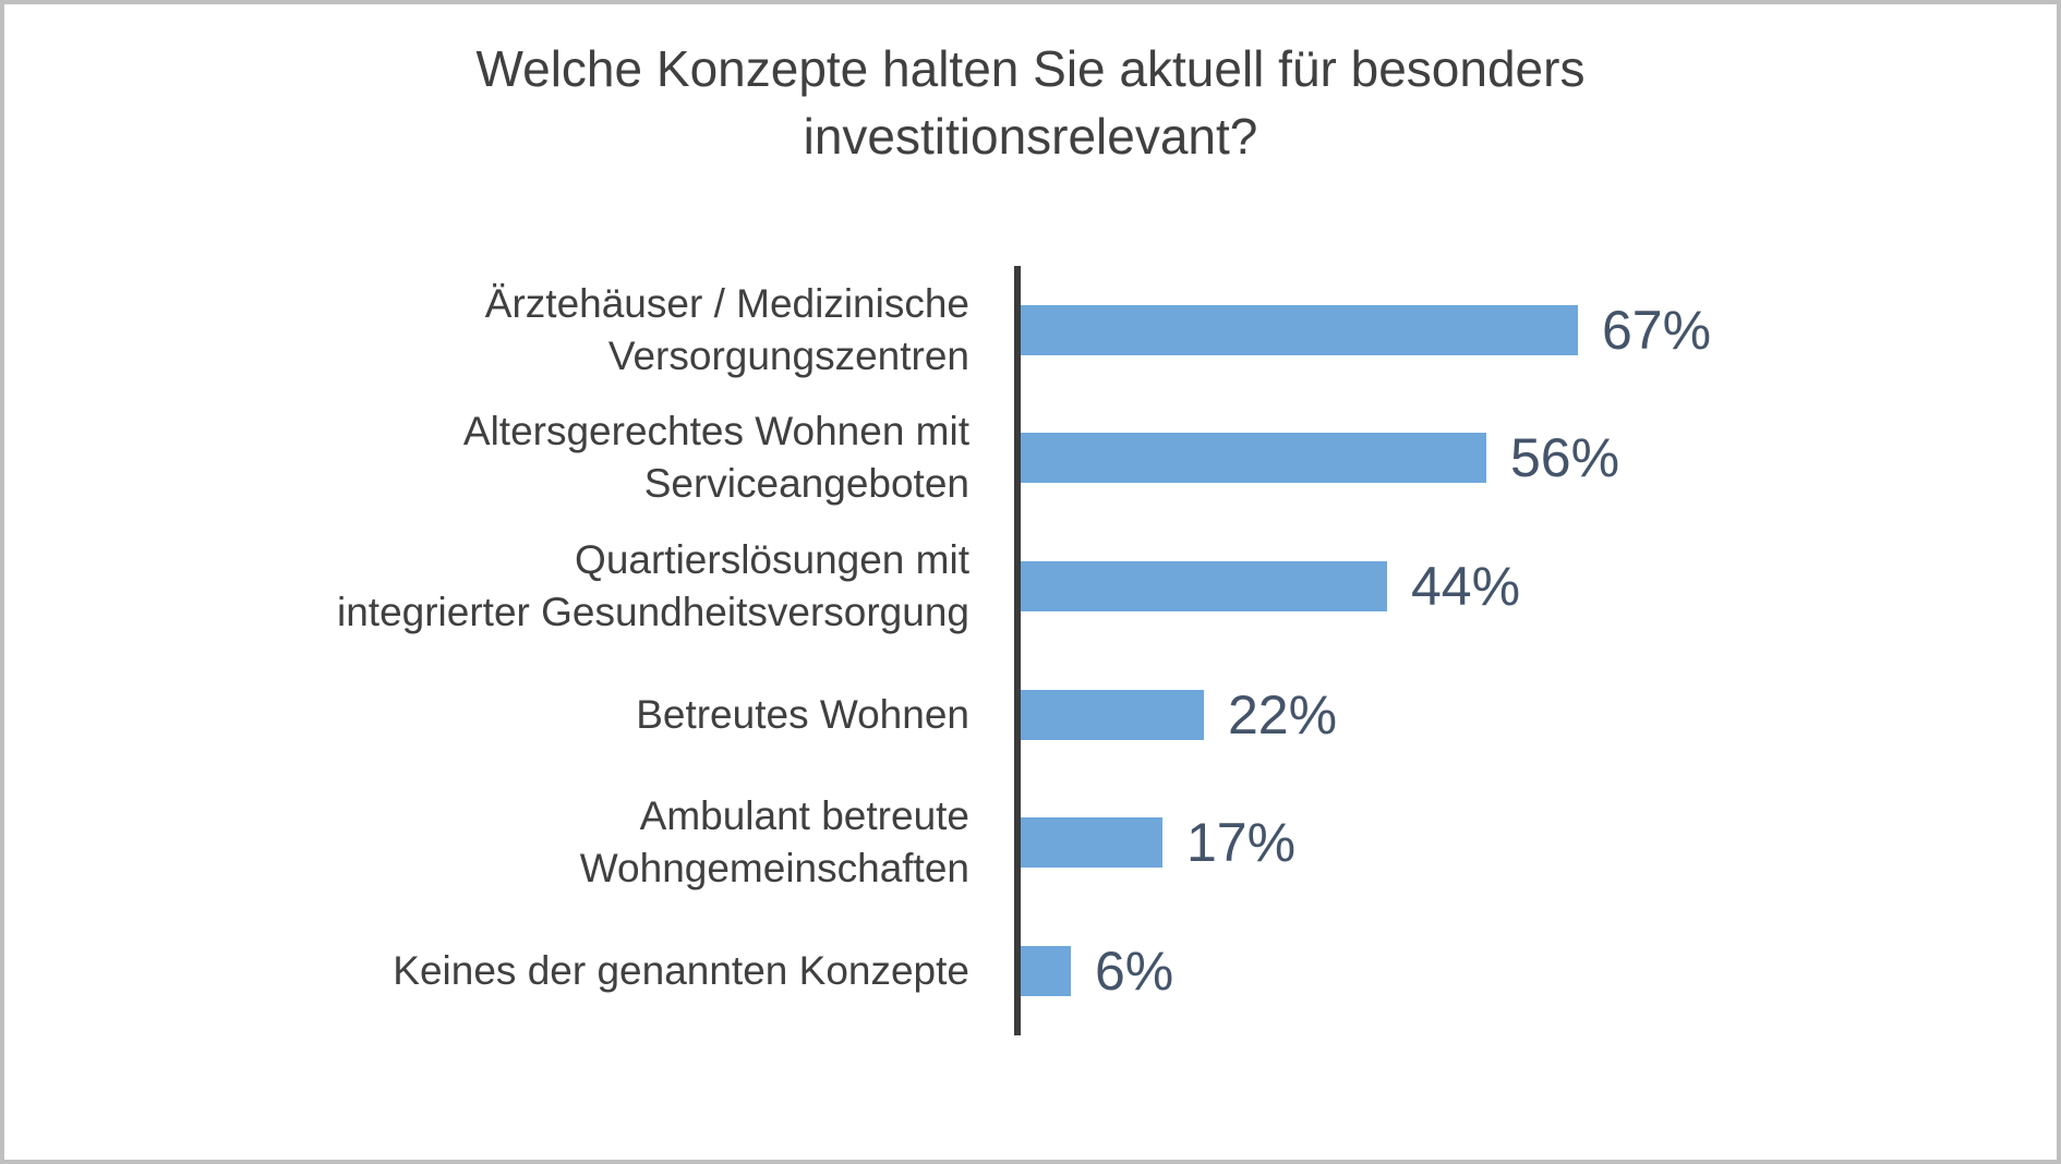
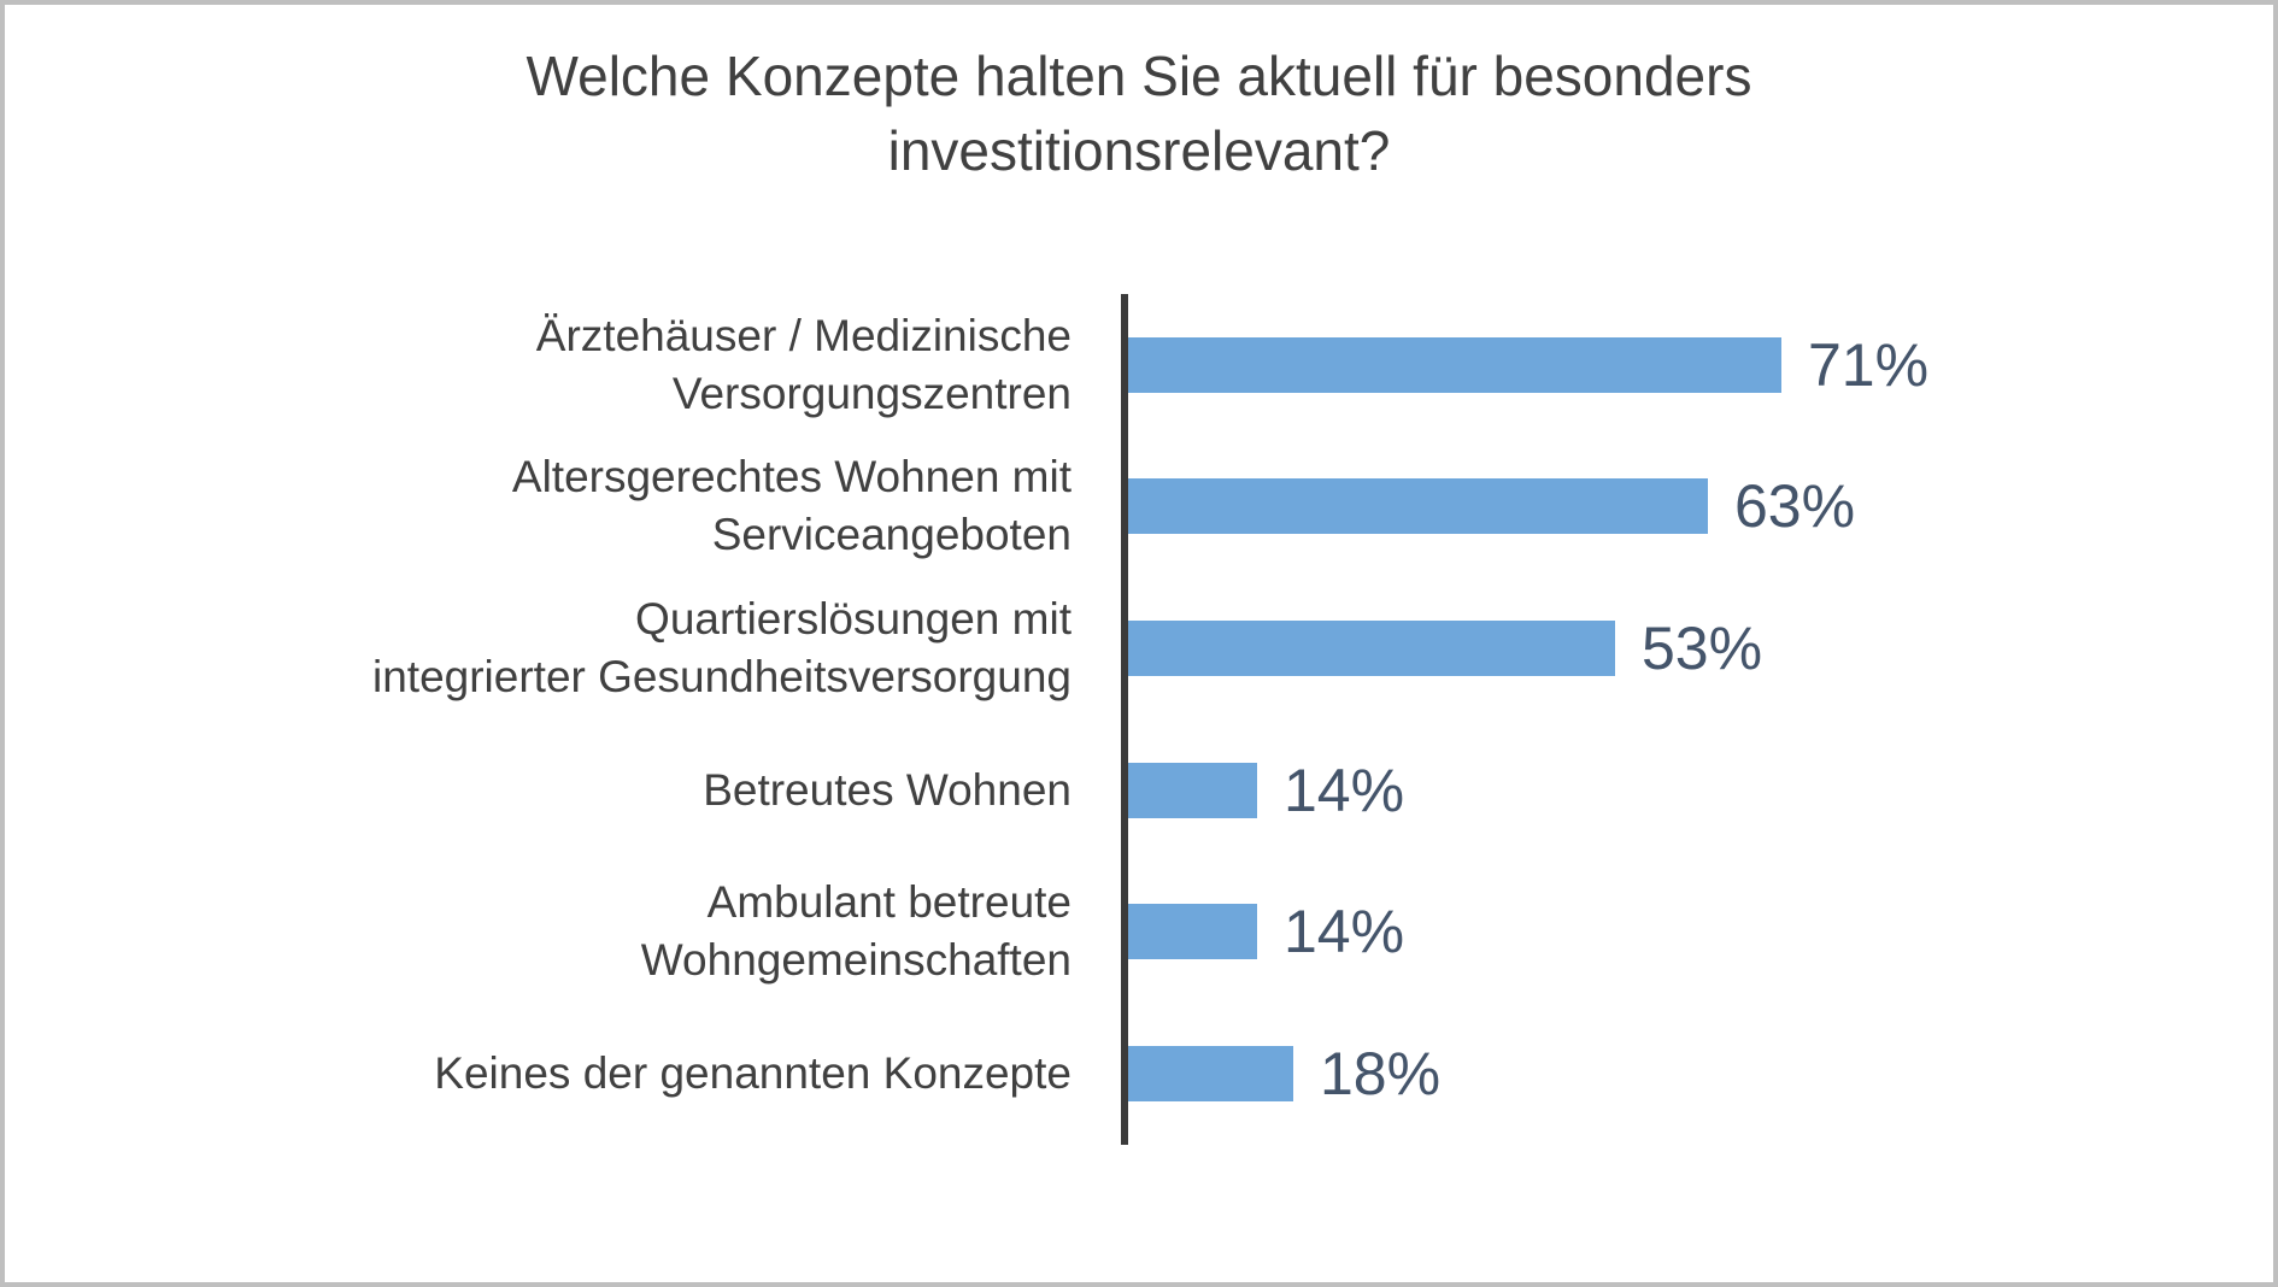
Ärztehäuser / Medizinische Versorgungszentren: 67% -> 71%
Altersgerechtes Wohnen mit Serviceangeboten: 56% -> 63%
Quartierslösungen mit integrierter Gesundheitsversorgung: 44% -> 53%
Betreutes Wohnen: 22% -> 14%
Ambulant betreute Wohngemeinschaften: 17% -> 14%
Keines der genannten Konzepte: 6% -> 18%
